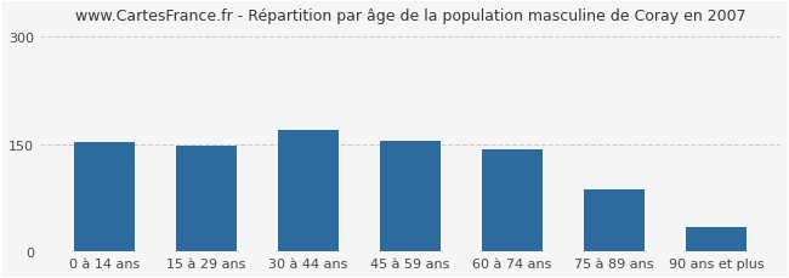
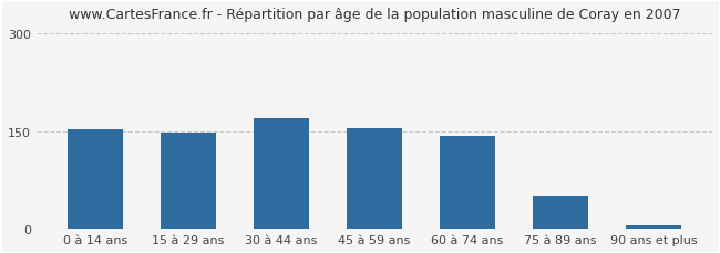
75 à 89 ans: 86 -> 52
90 ans et plus: 34 -> 5
